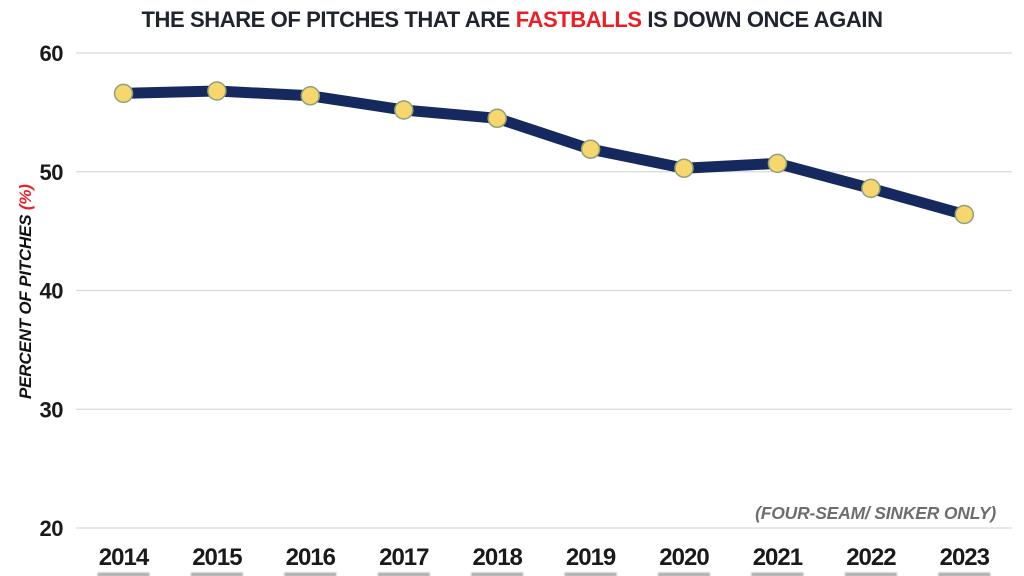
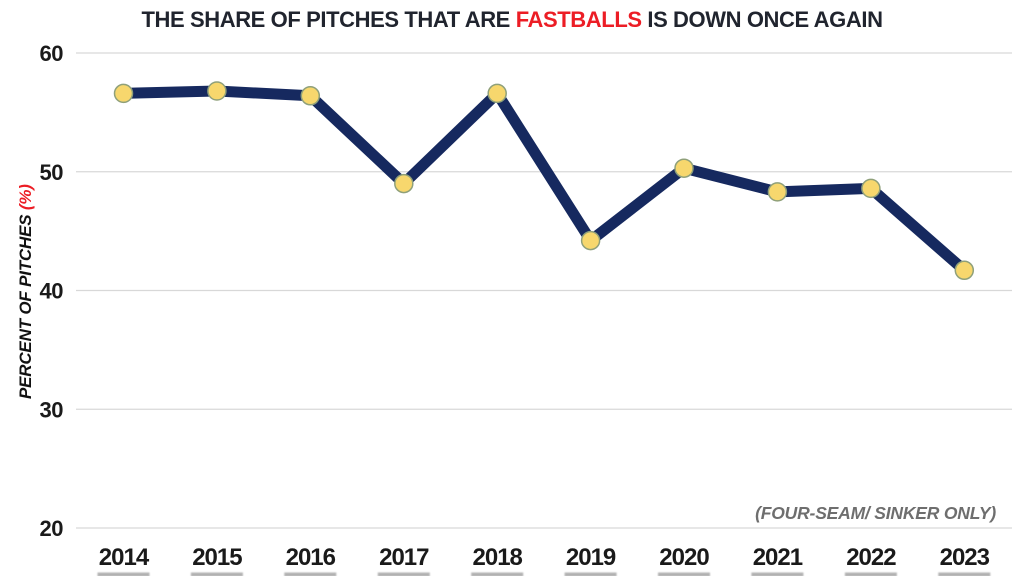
2017: 55.2 -> 49.0
2018: 54.5 -> 56.6
2019: 51.9 -> 44.2
2021: 50.7 -> 48.3
2023: 46.4 -> 41.7
